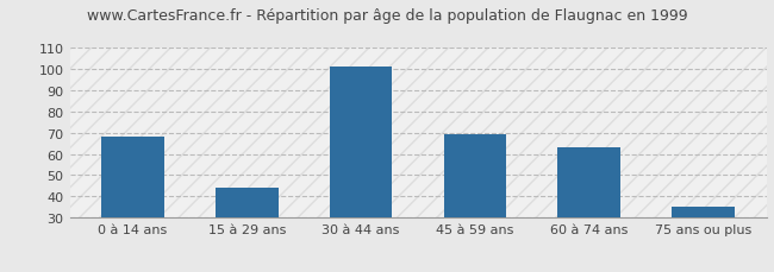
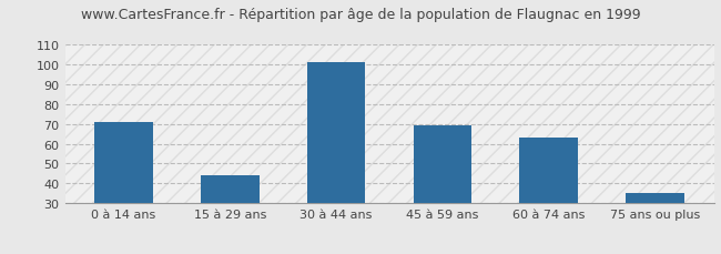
0 à 14 ans: 68 -> 71
